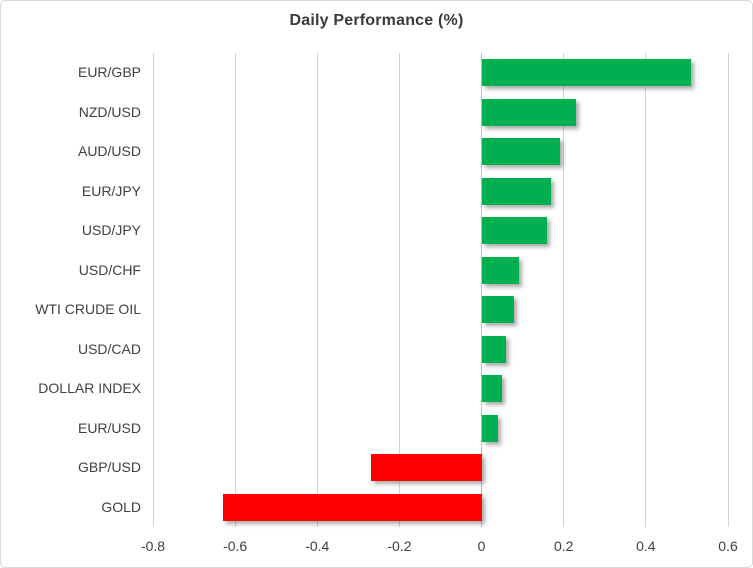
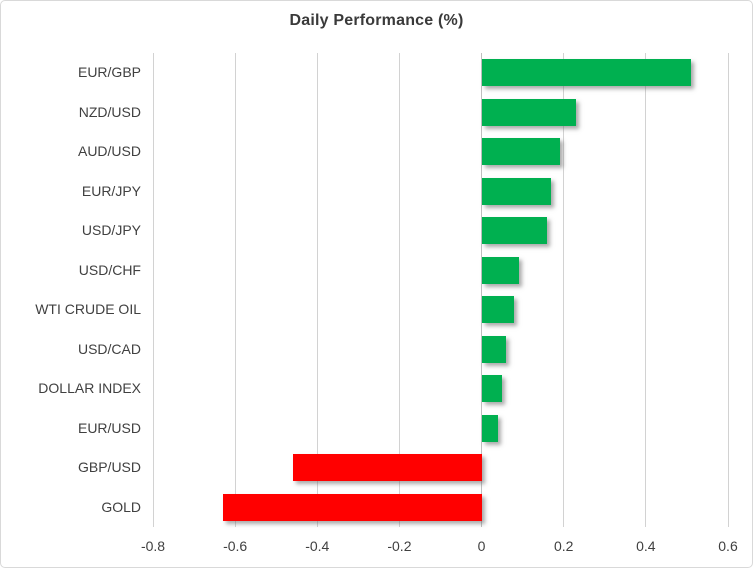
GBP/USD: -0.27 -> -0.46
